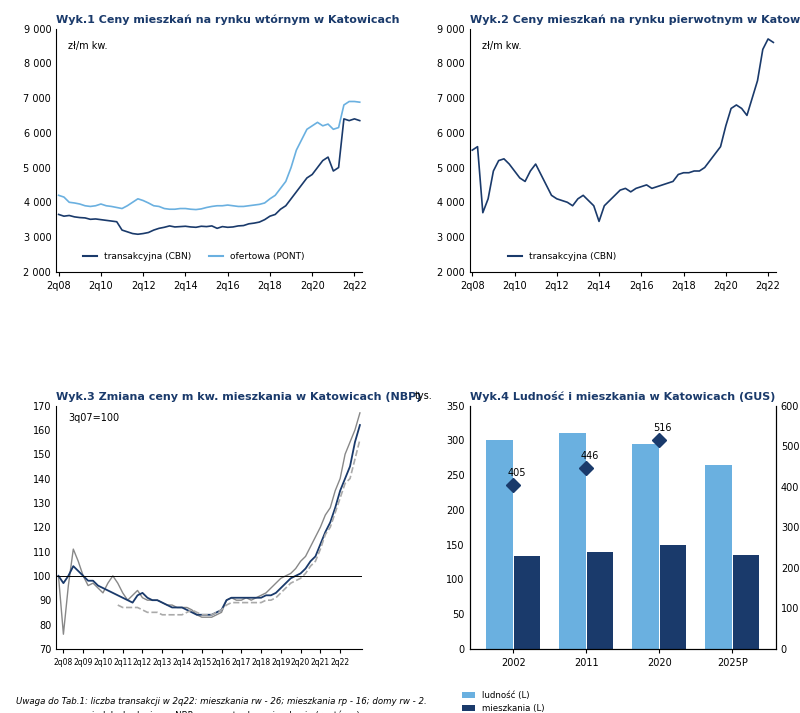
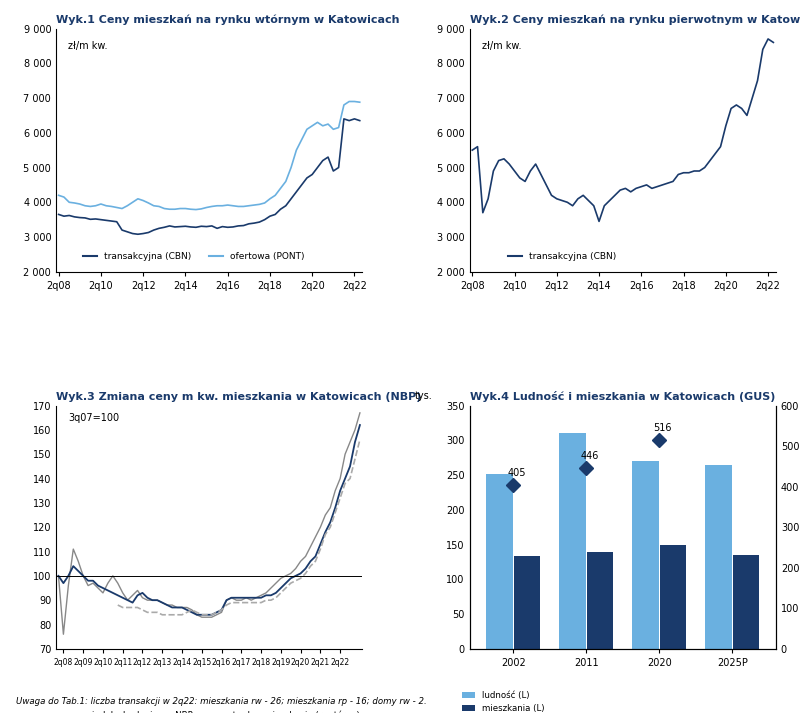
Wyk.4 Ludność i mieszkania w Katowicach (GUS)/ludność (L)/2002: 300 -> 252
Wyk.4 Ludność i mieszkania w Katowicach (GUS)/ludność (L)/2020: 295 -> 270
